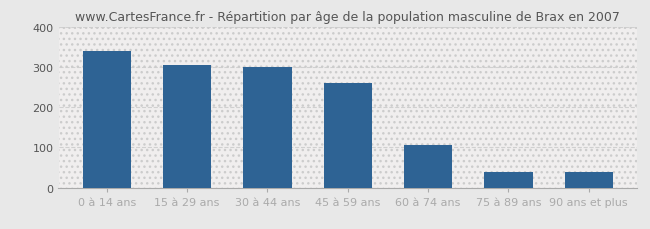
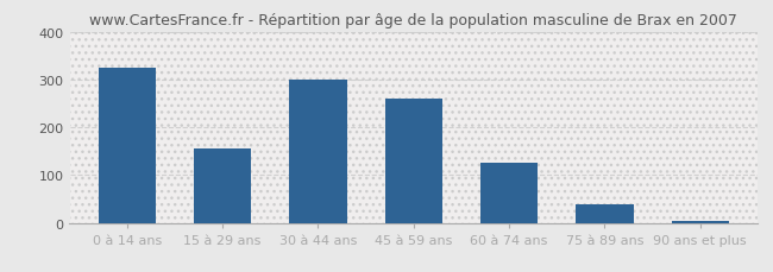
0 à 14 ans: 340 -> 325
15 à 29 ans: 305 -> 155
60 à 74 ans: 105 -> 125
90 ans et plus: 40 -> 5
